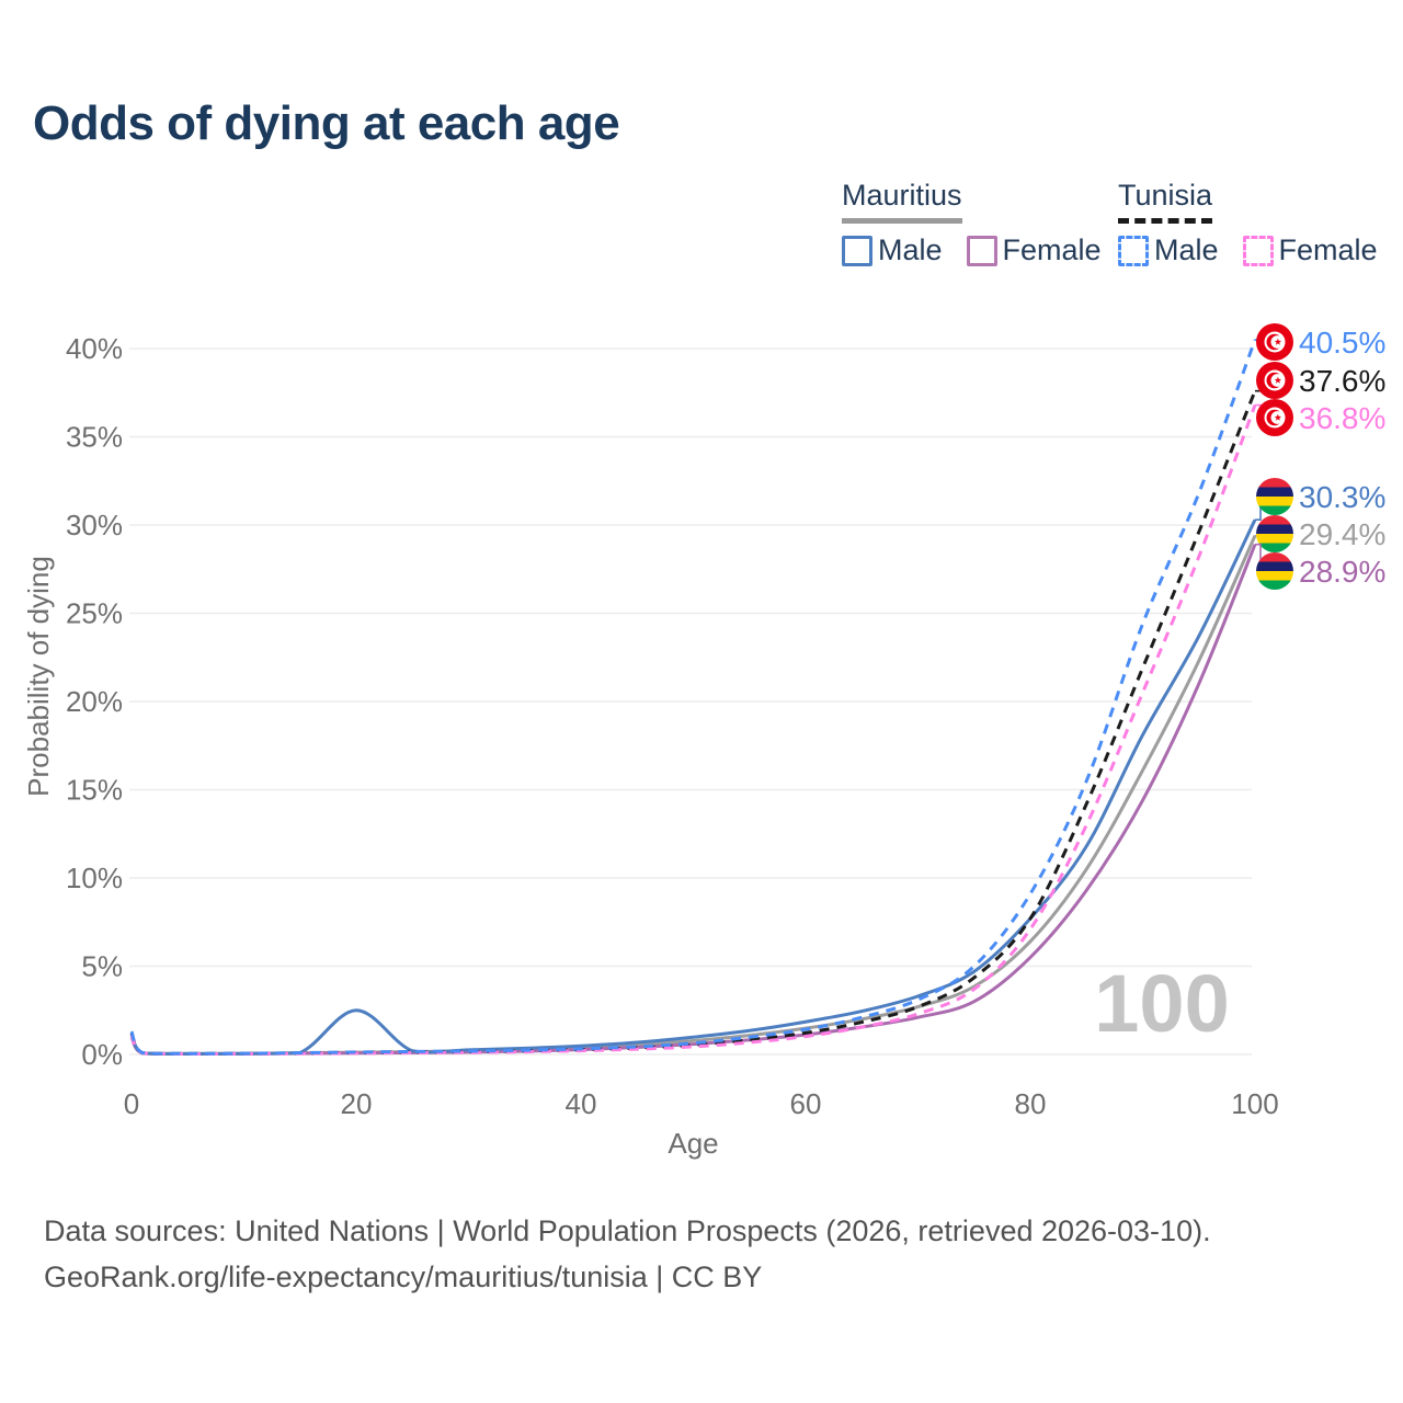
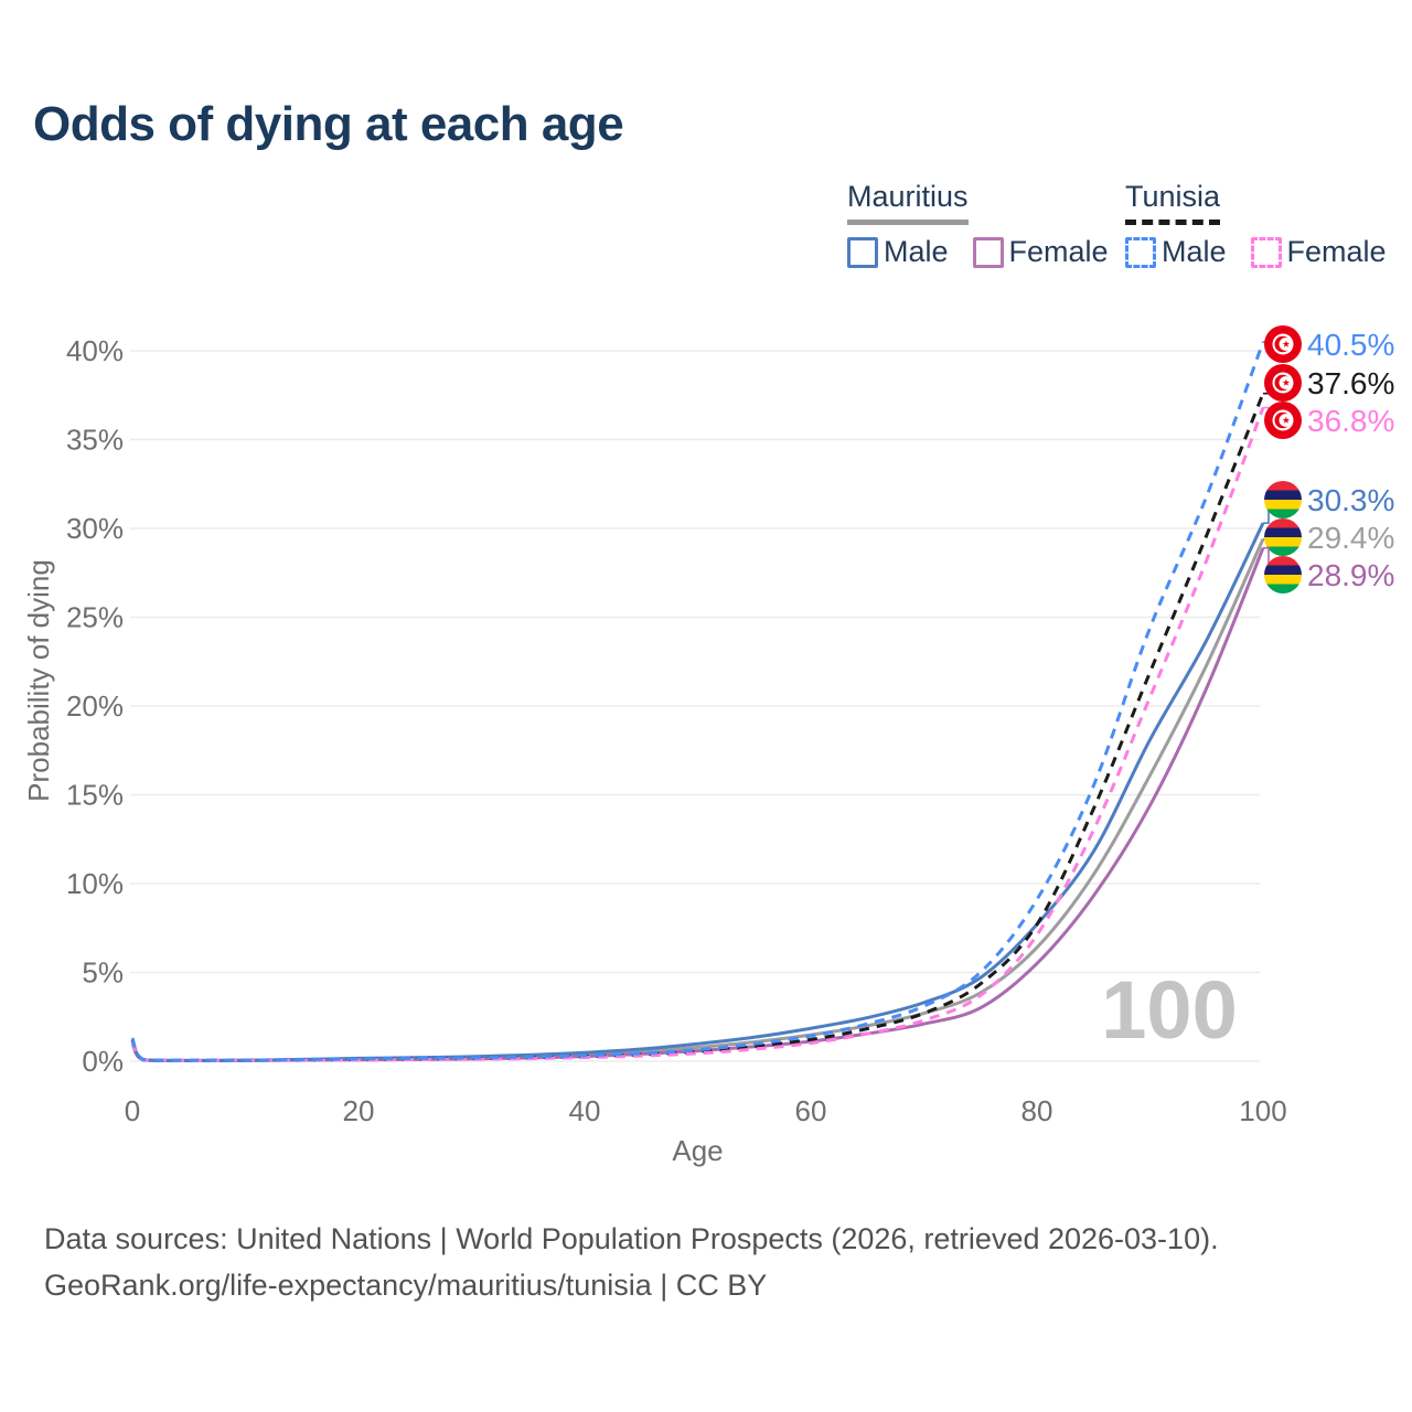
Mauritius Male/20: 2.5% -> 0.2%
